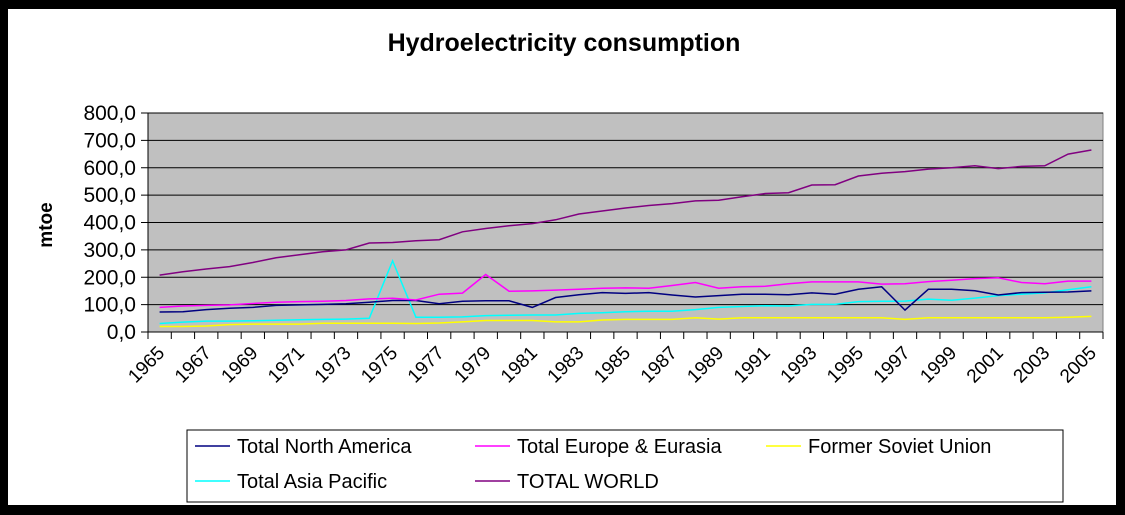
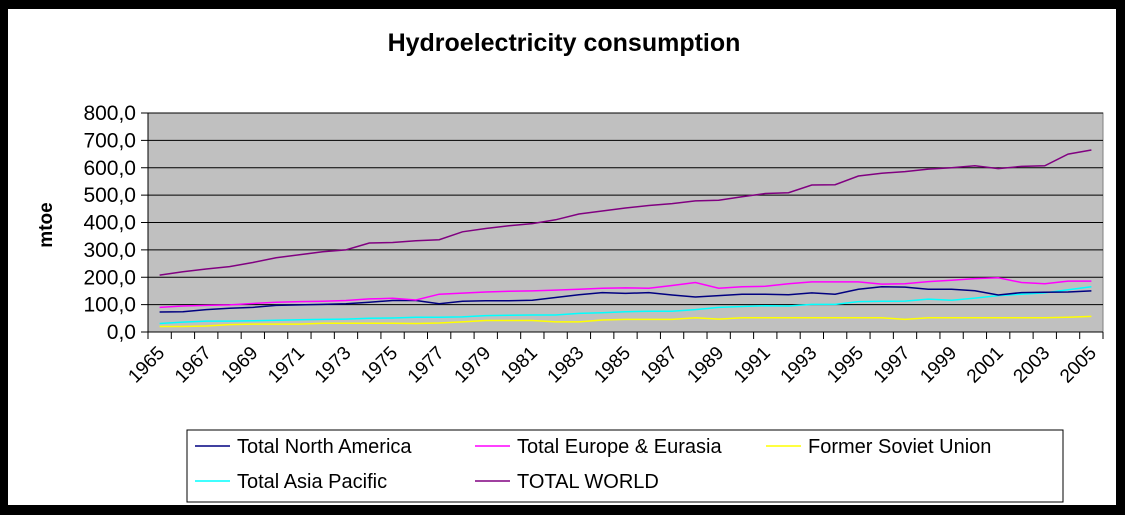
Total Asia Pacific/1975: 260 -> 50
Total Europe & Eurasia/1979: 210 -> 150
Total North America/1981: 90 -> 120
Total North America/1997: 80 -> 160
